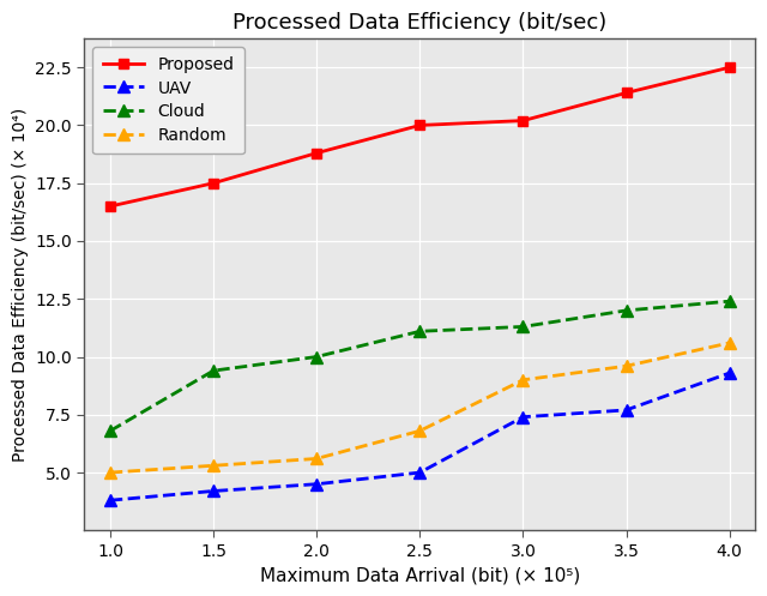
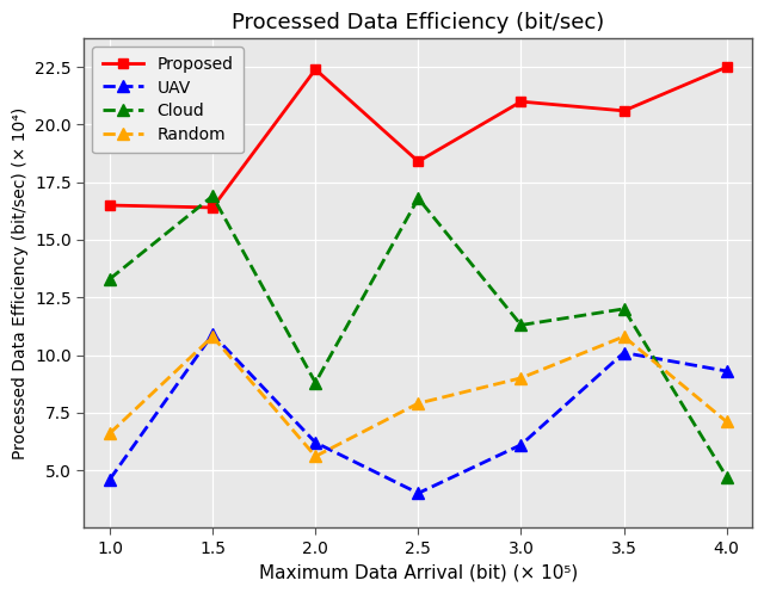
UAV/1.0: 3.8 -> 4.6
Cloud/1.0: 6.8 -> 13.3
Random/1.0: 5.0 -> 6.6
Proposed/1.5: 17.5 -> 16.4
UAV/1.5: 4.2 -> 10.9
Cloud/1.5: 9.4 -> 16.9
Random/1.5: 5.3 -> 10.8
Proposed/2.0: 18.8 -> 22.4
UAV/2.0: 4.5 -> 6.2
Cloud/2.0: 10.0 -> 8.8
Proposed/2.5: 20.0 -> 18.4
UAV/2.5: 5.0 -> 4.0
Cloud/2.5: 11.1 -> 16.8
Random/2.5: 6.8 -> 7.9
Proposed/3.0: 20.2 -> 21.0
UAV/3.0: 7.4 -> 6.1
Proposed/3.5: 21.4 -> 20.6
UAV/3.5: 7.7 -> 10.1
Random/3.5: 9.6 -> 10.8
Cloud/4.0: 12.4 -> 4.7
Random/4.0: 10.6 -> 7.1
